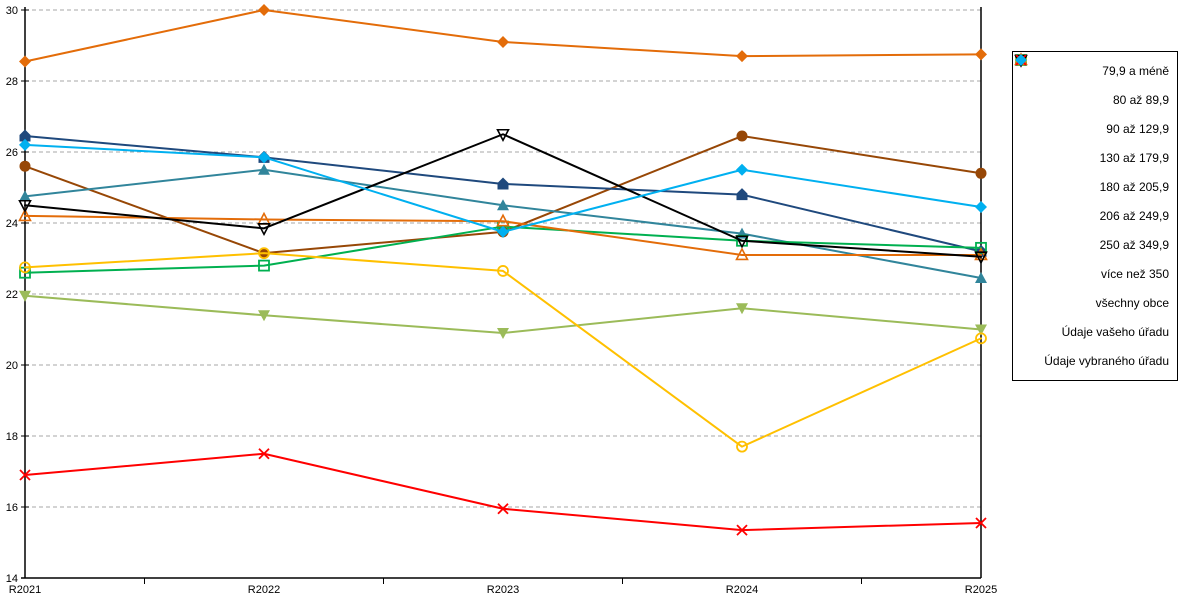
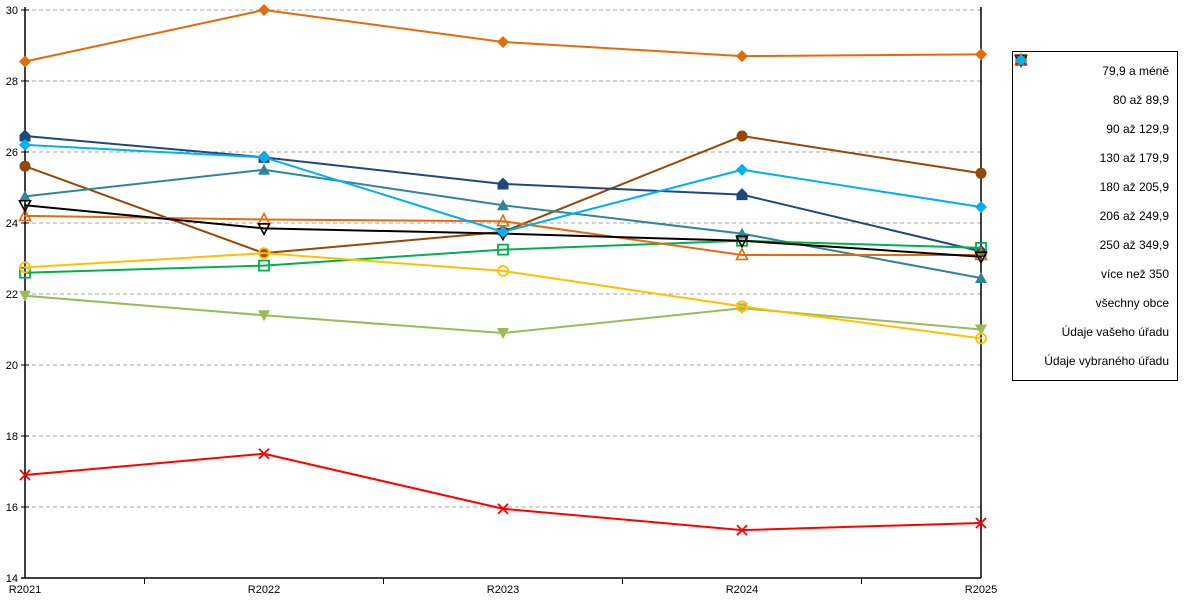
206 až 249,9/R2023: 23.9 -> 23.2
všechny obce/R2023: 26.5 -> 23.7
250 až 349,9/R2024: 17.7 -> 21.6
